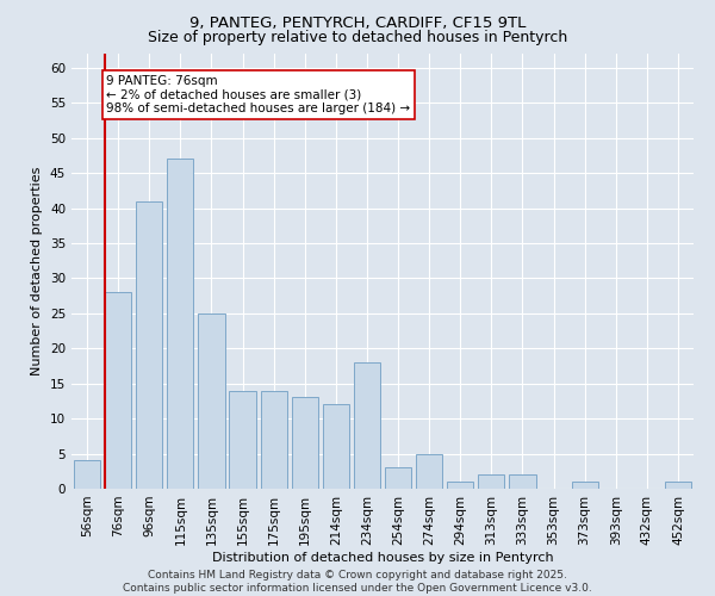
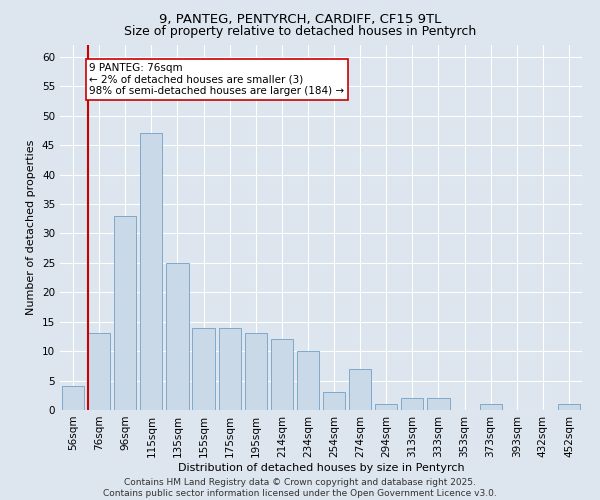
76sqm: 28 -> 13
96sqm: 41 -> 33
234sqm: 18 -> 10
274sqm: 5 -> 7
